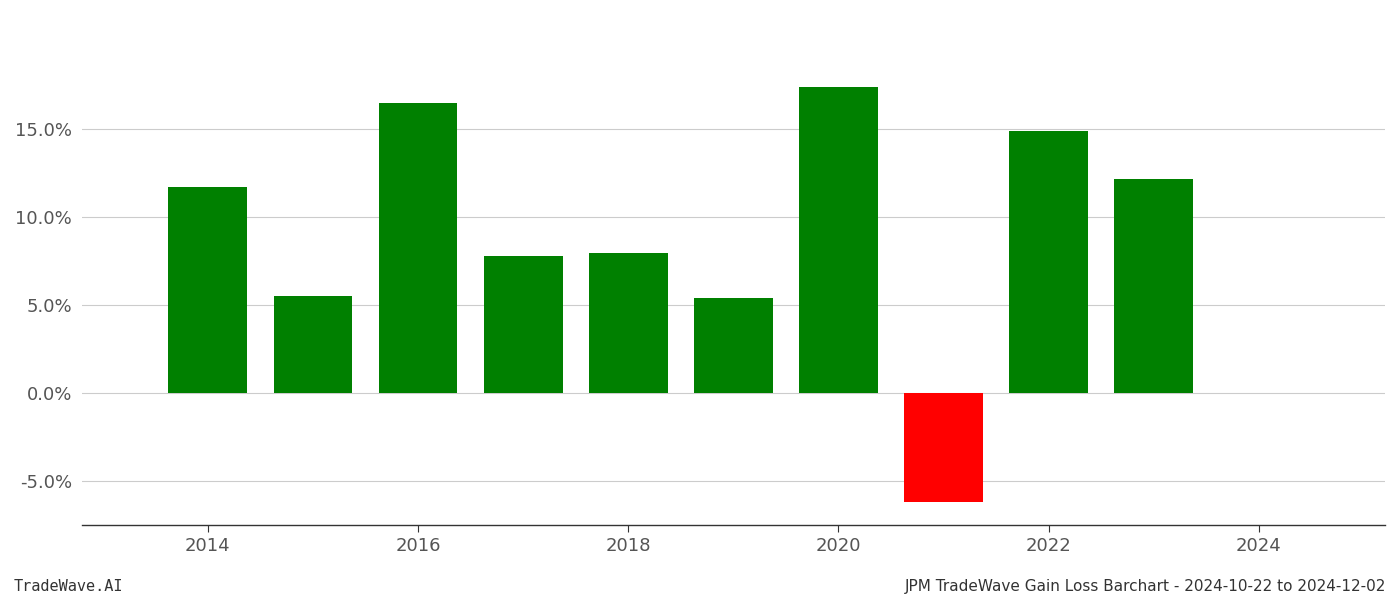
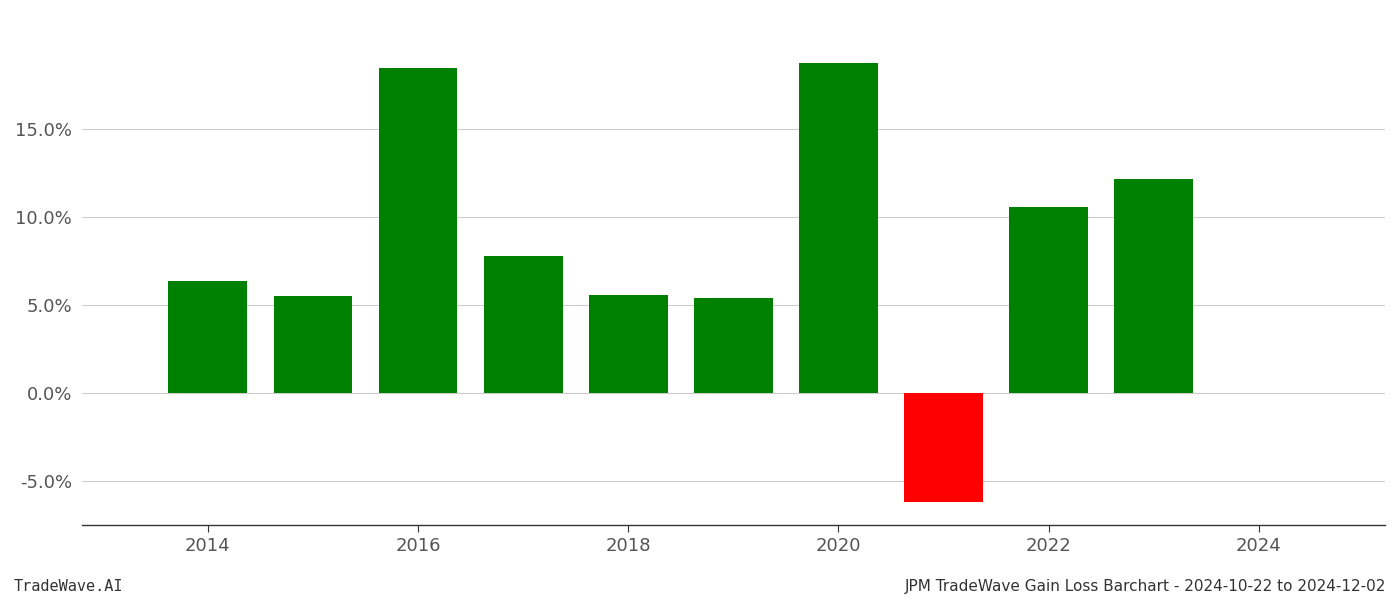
2014: 11.7% -> 6.4%
2016: 16.5% -> 18.5%
2018: 8.0% -> 5.6%
2020: 17.4% -> 18.8%
2022: 14.9% -> 10.6%
